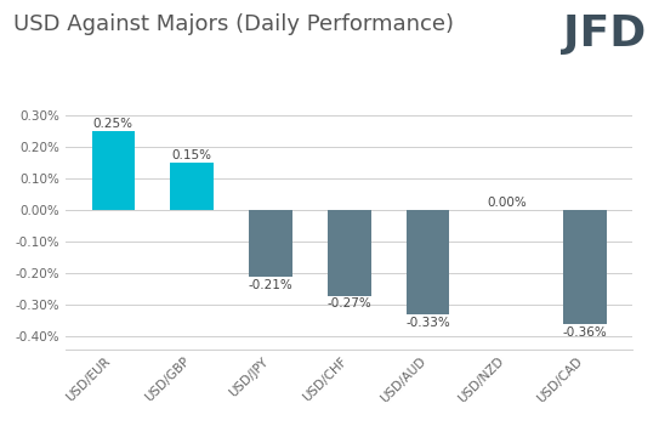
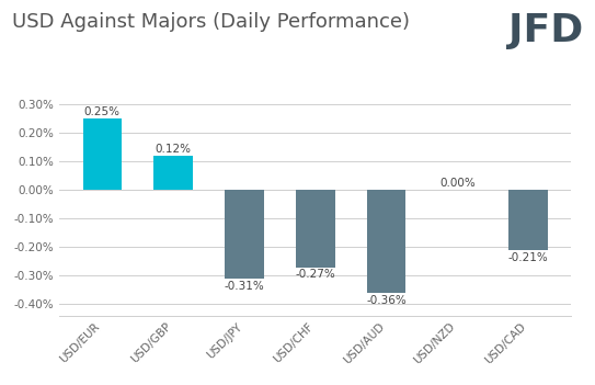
USD/GBP: 0.15% -> 0.12%
USD/JPY: -0.21% -> -0.31%
USD/AUD: -0.33% -> -0.36%
USD/CAD: -0.36% -> -0.21%
